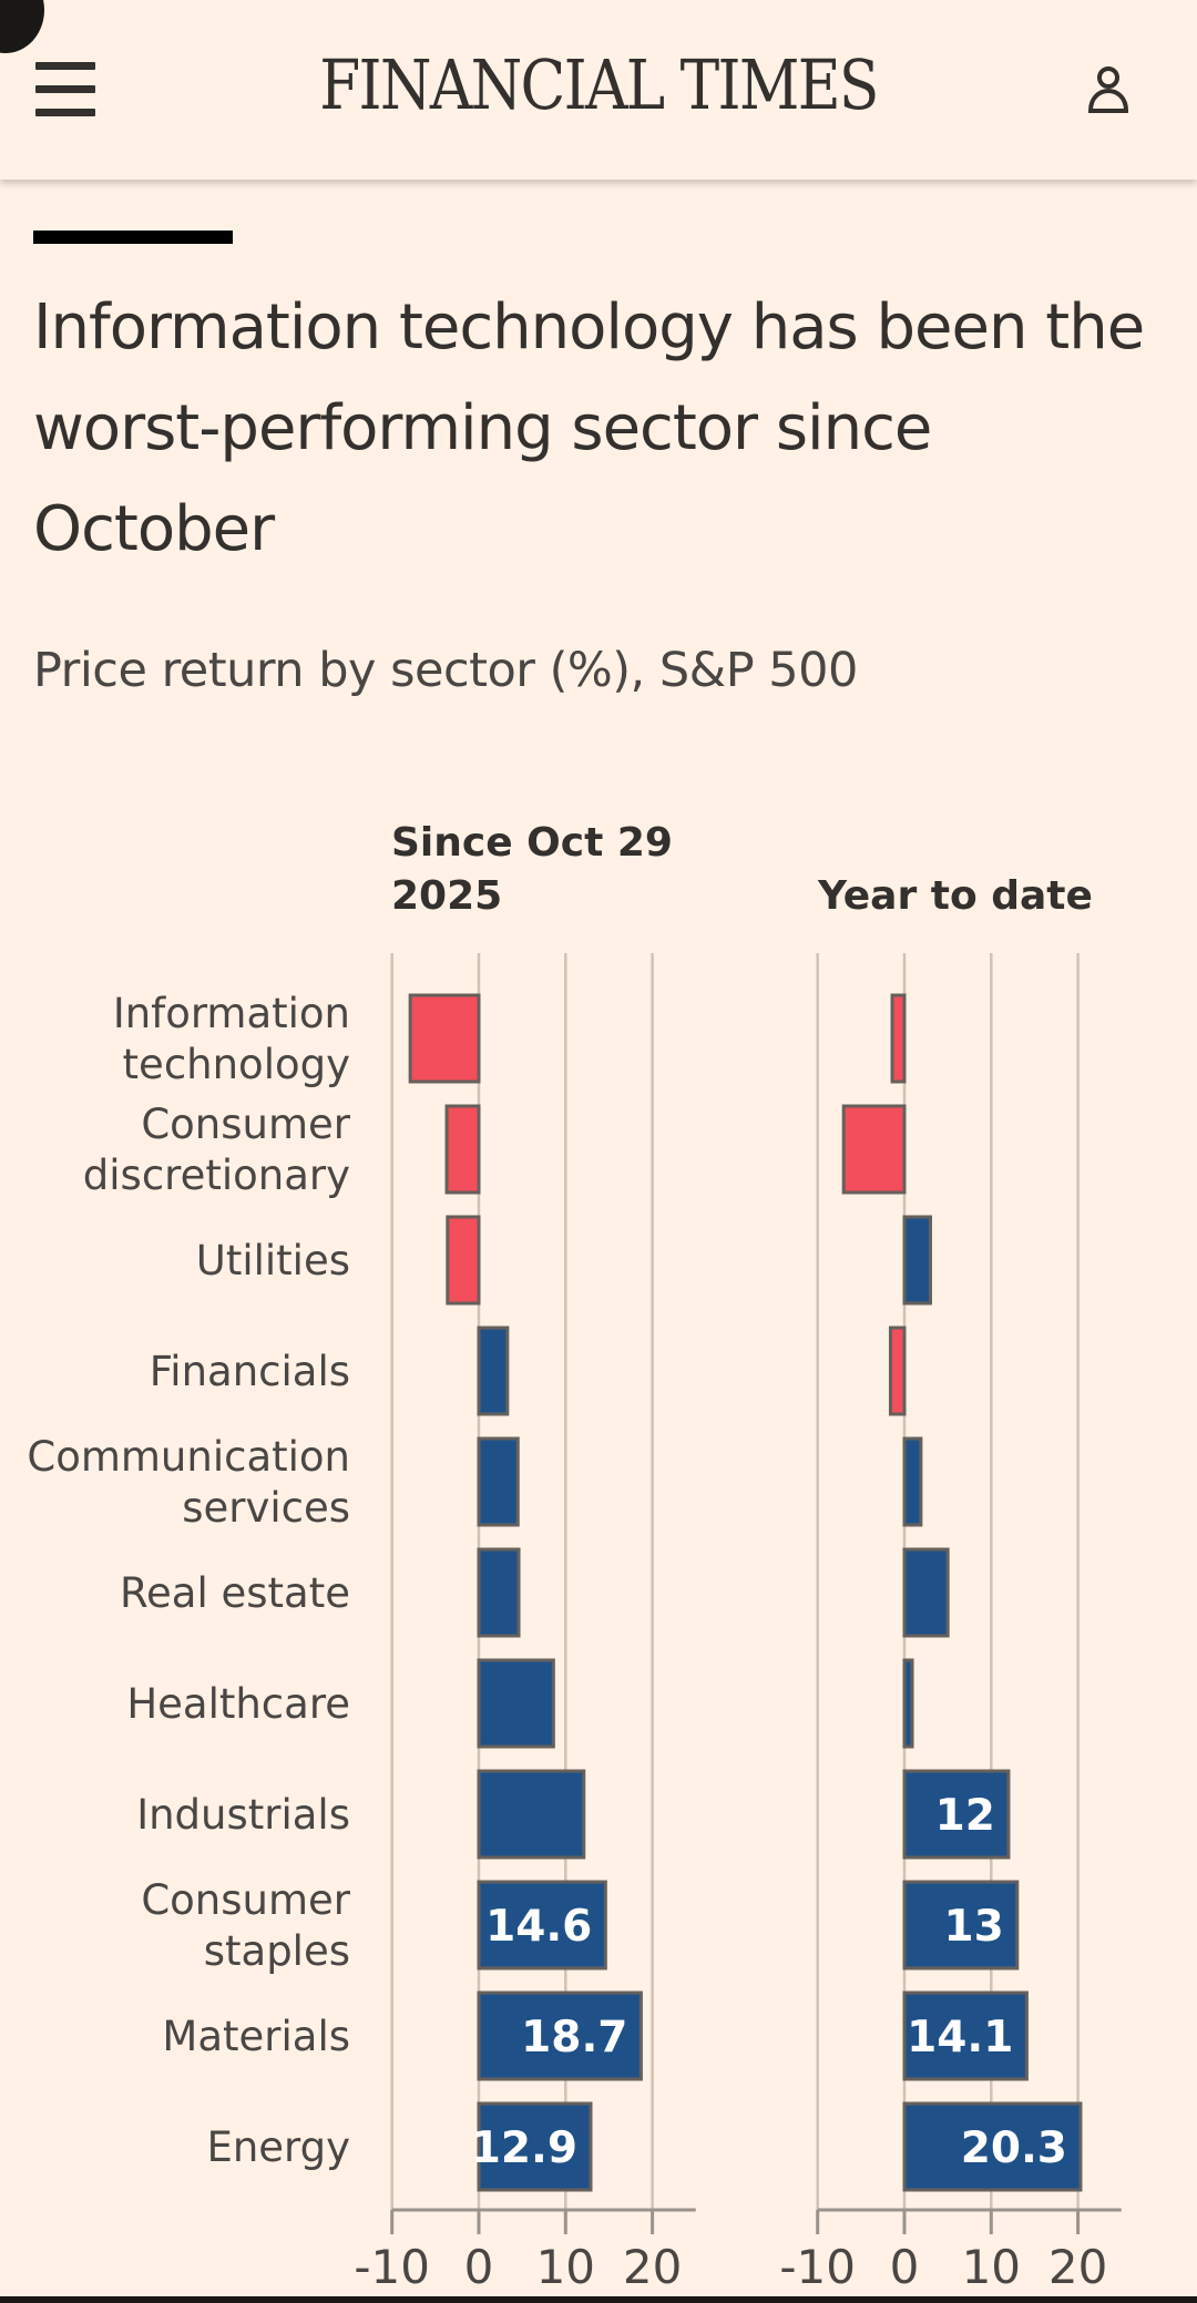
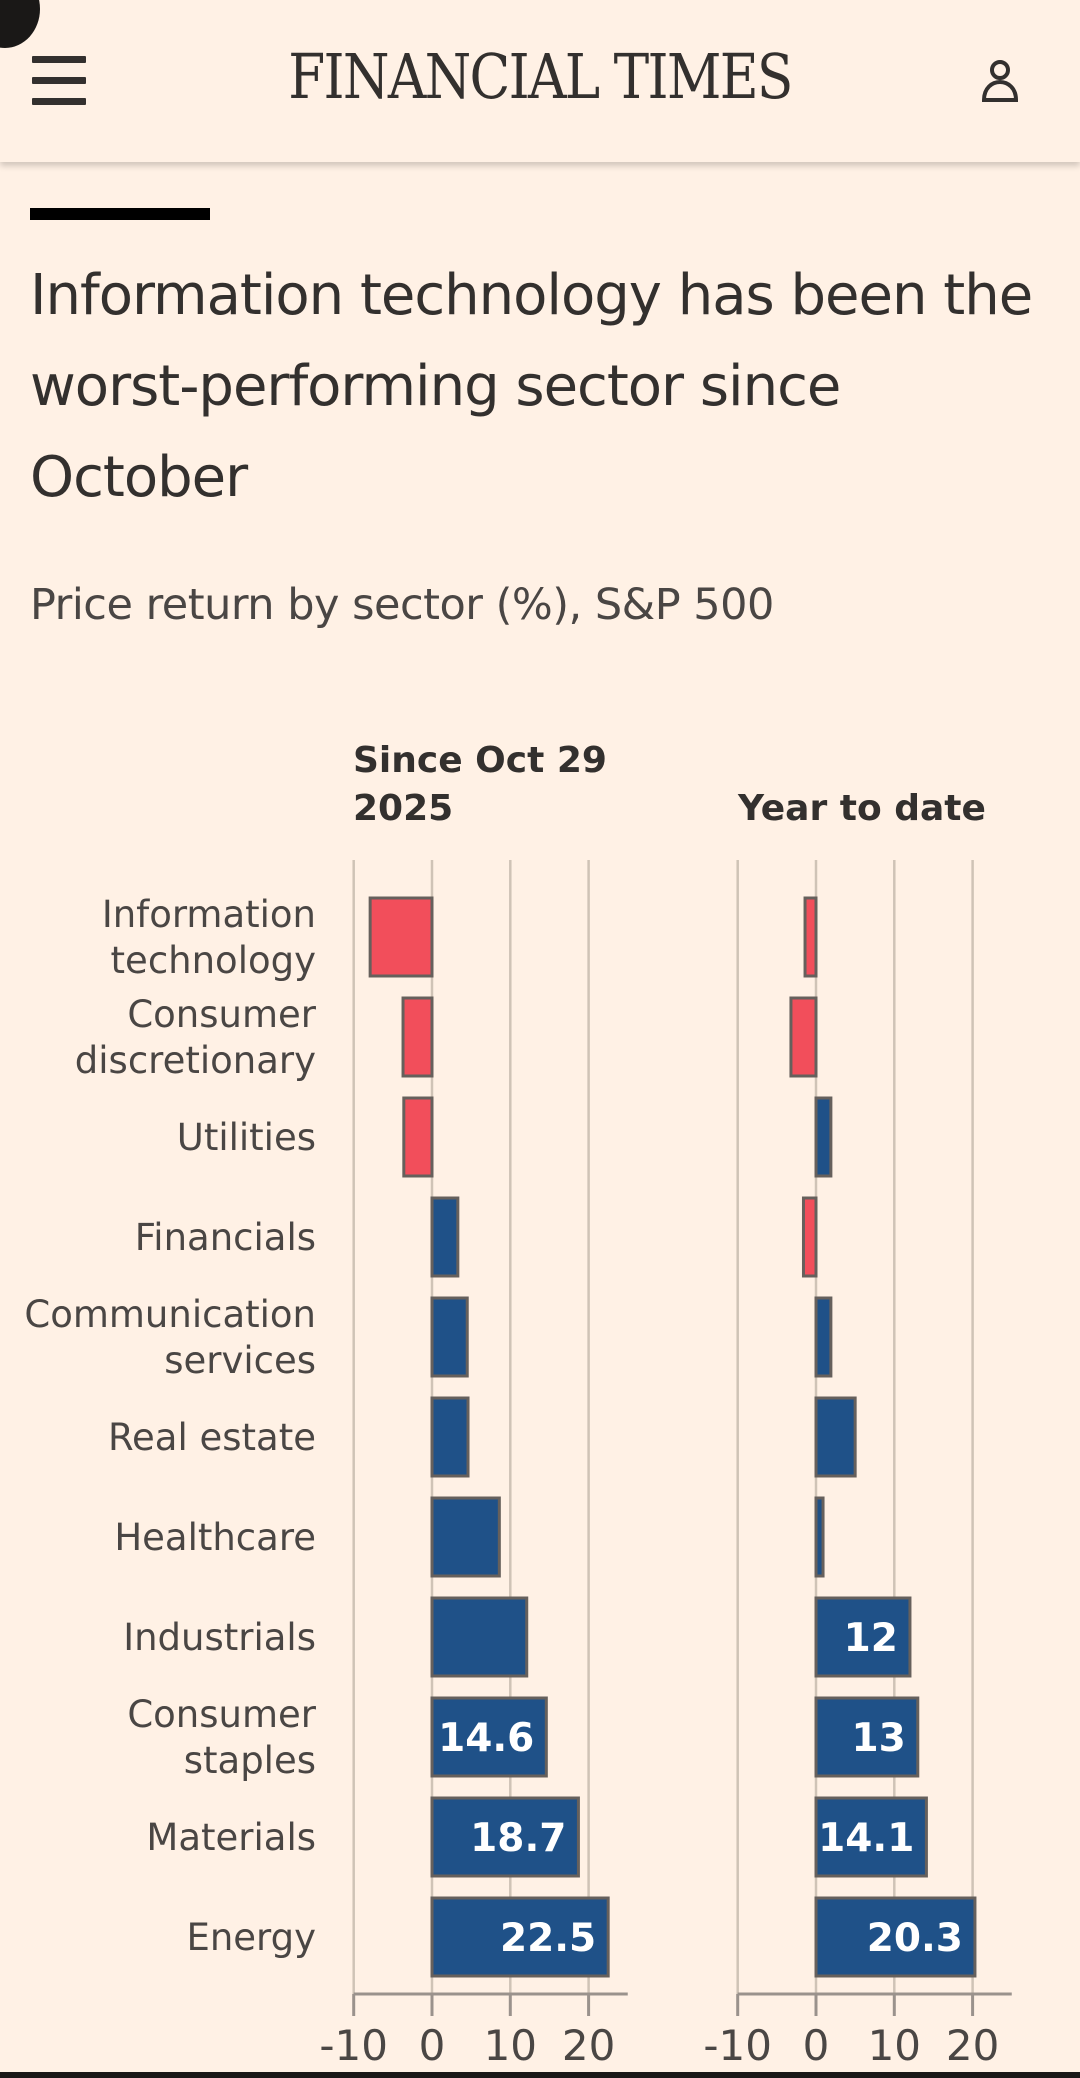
Year to date/Consumer discretionary: -7 -> -3
Year to date/Utilities: 3 -> 2
Since Oct 29 2025/Energy: 12.9 -> 22.5
